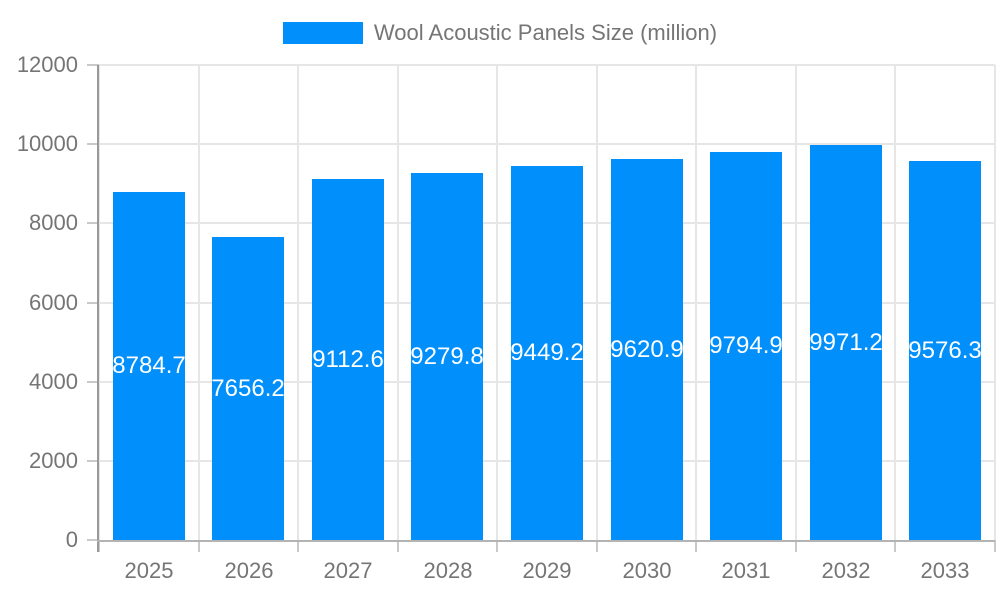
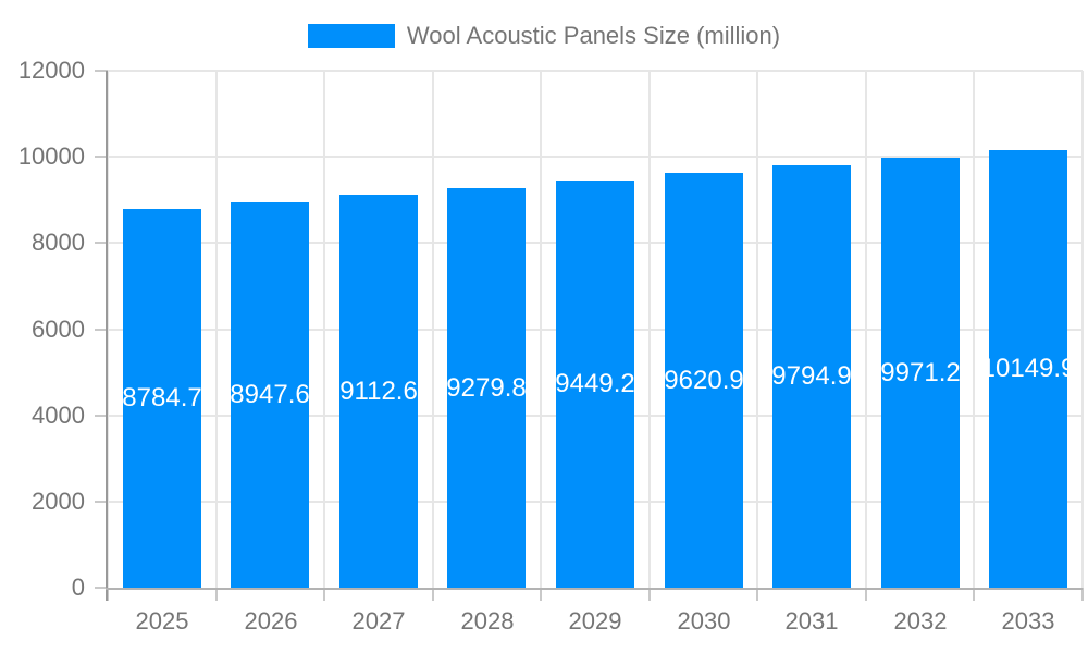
2026: 7656.2 -> 8947.6
2033: 9576.3 -> 10149.9
